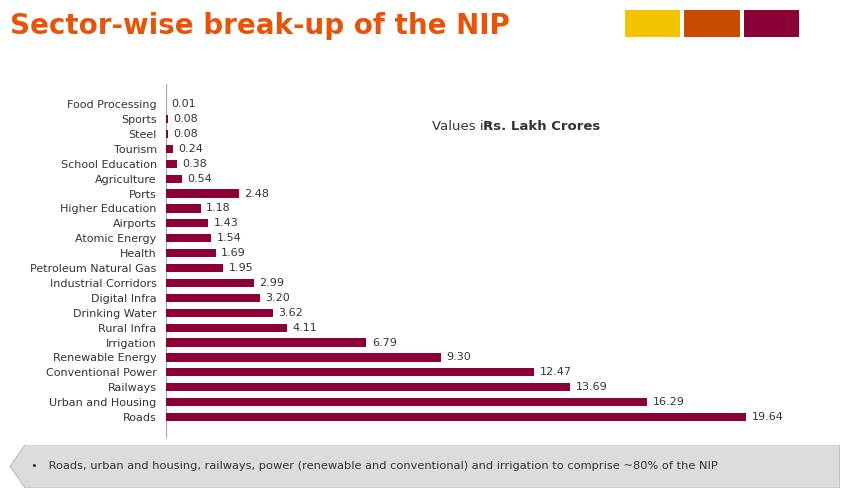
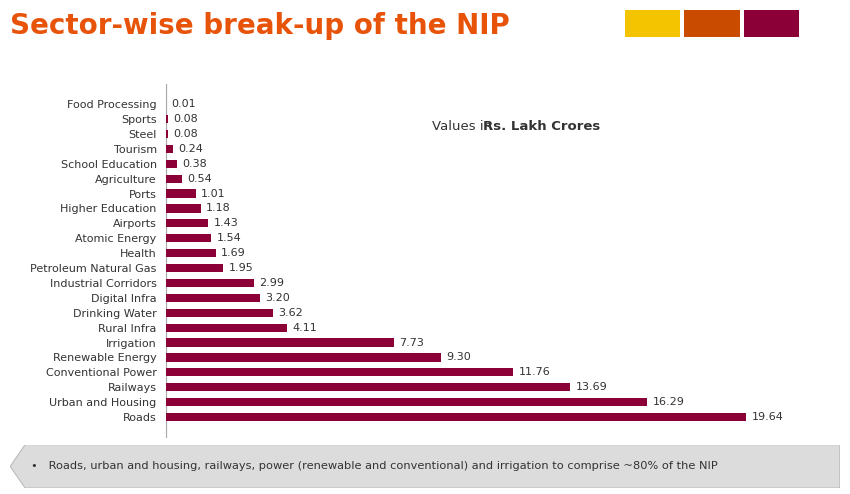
Ports: 2.48 -> 1.01
Irrigation: 6.79 -> 7.73
Conventional Power: 12.47 -> 11.76
